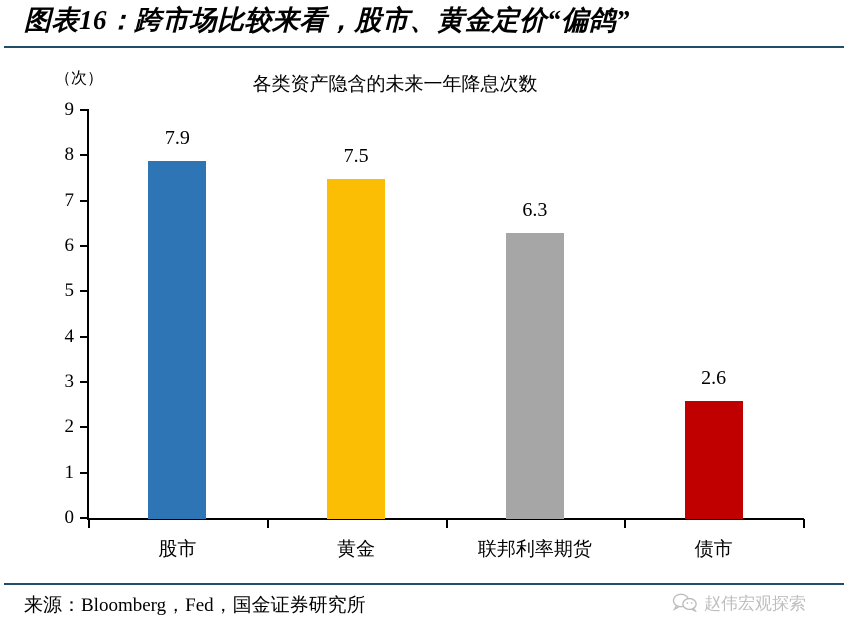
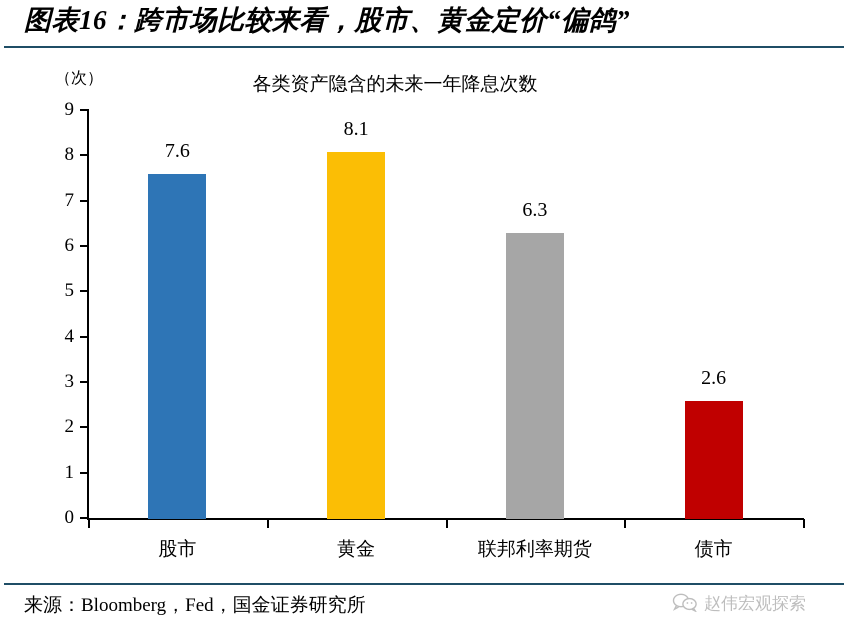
股市: 7.9 -> 7.6
黄金: 7.5 -> 8.1
